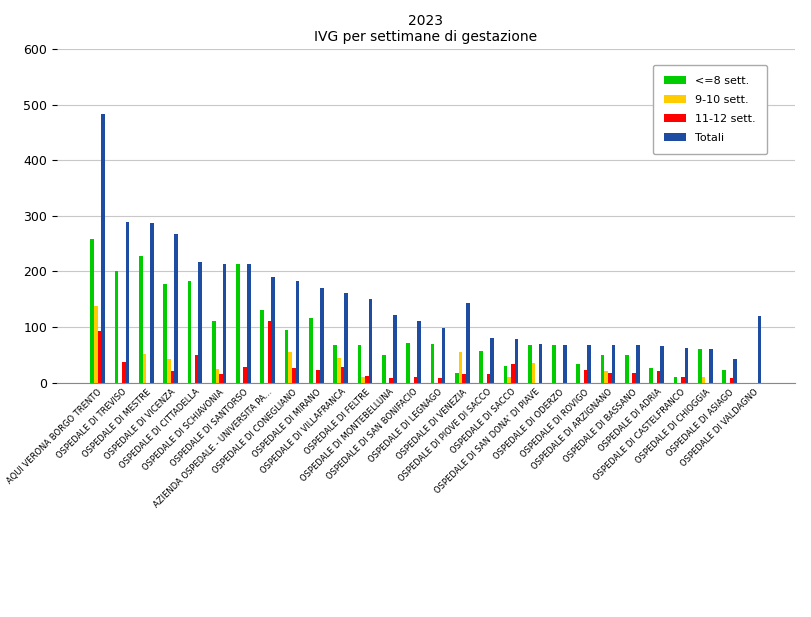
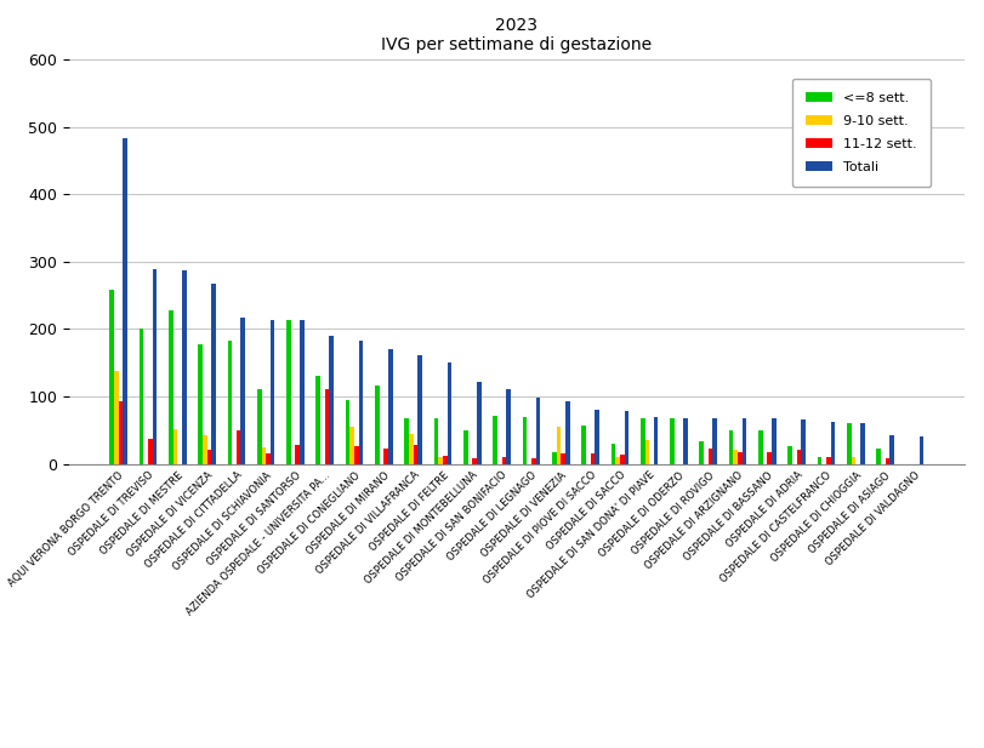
Totali/OSPEDALE DI VENEZIA: 144 -> 93
11-12 sett./OSPEDALE DI SACCO: 34 -> 13
Totali/OSPEDALE DI VALDAGNO: 120 -> 40
